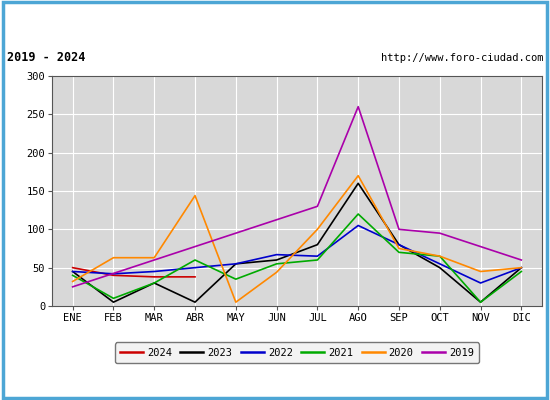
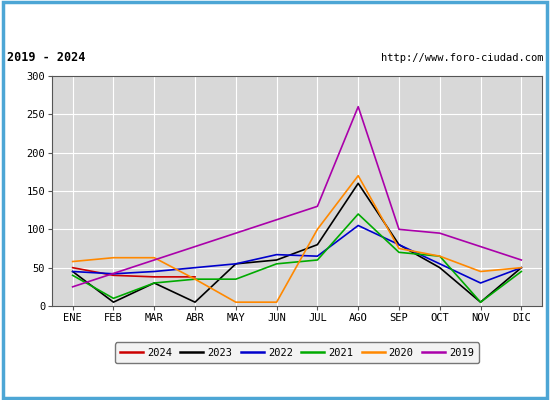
2020/ENE: 32 -> 58
2021/ABR: 60 -> 35
2020/ABR: 144 -> 35
2020/JUN: 44 -> 5
